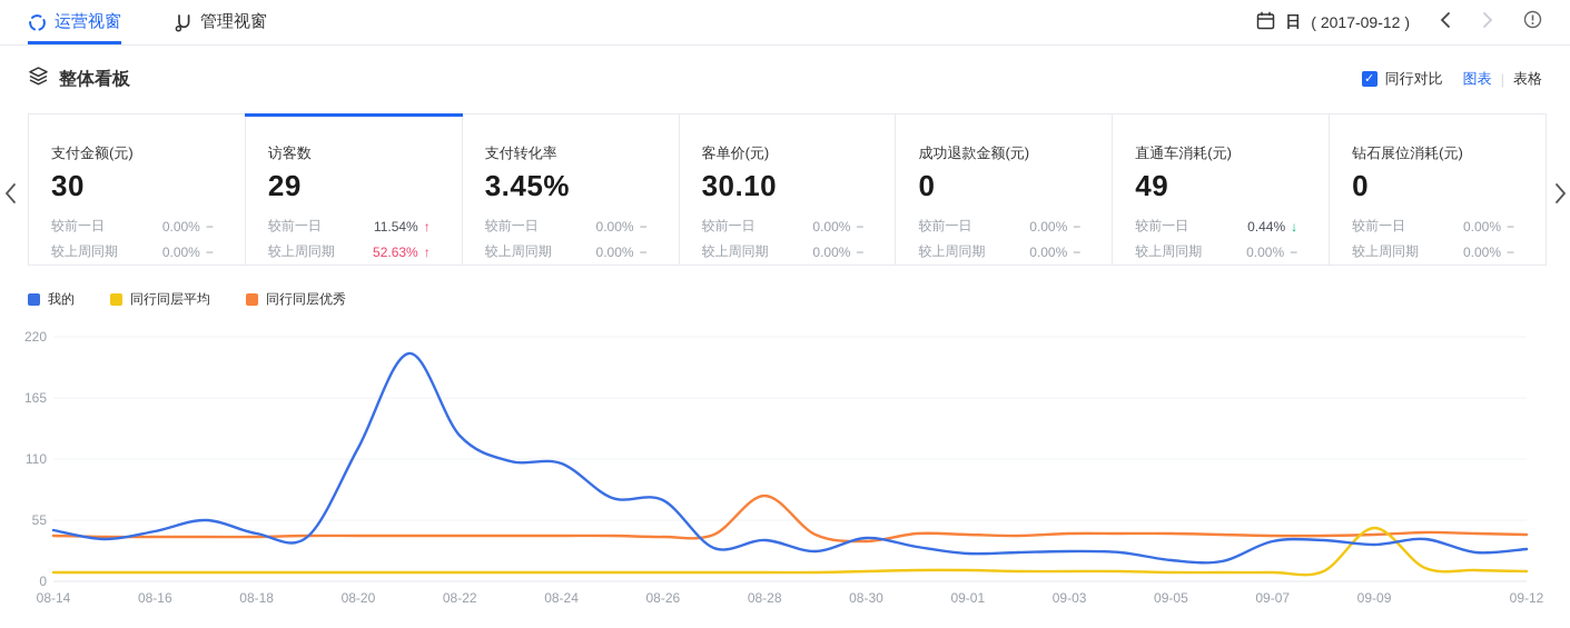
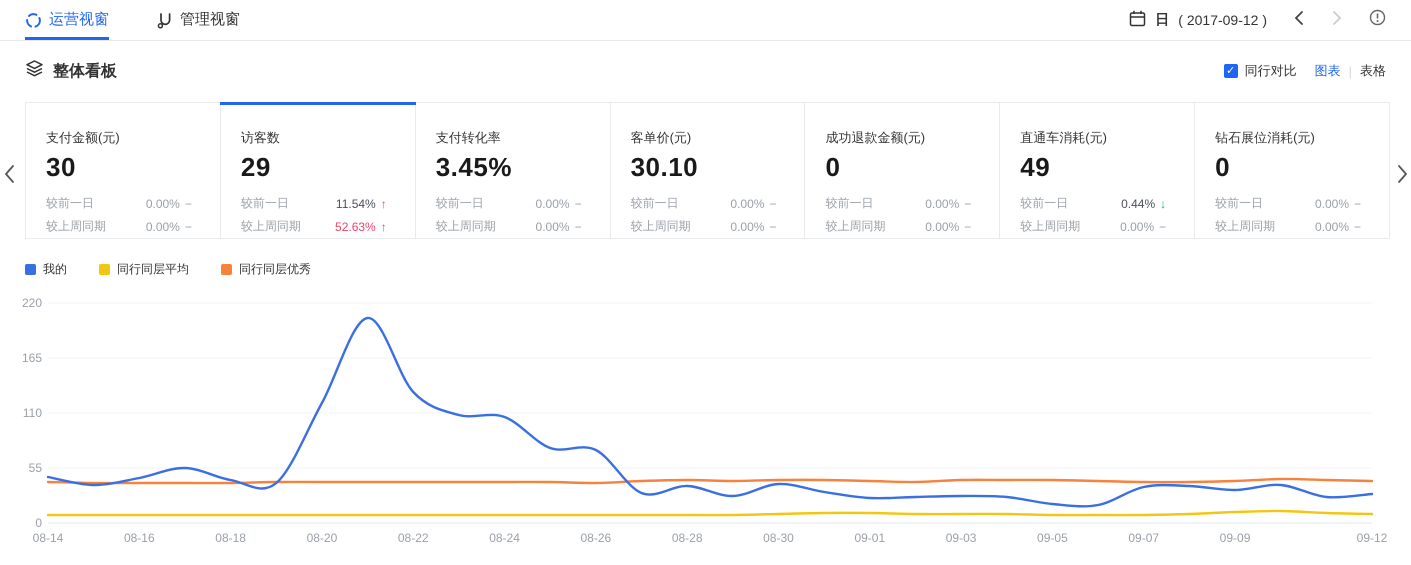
同行同层优秀/08-28: 77 -> 43
同行同层优秀/08-30: 36 -> 43
同行同层平均/09-09: 48 -> 11
